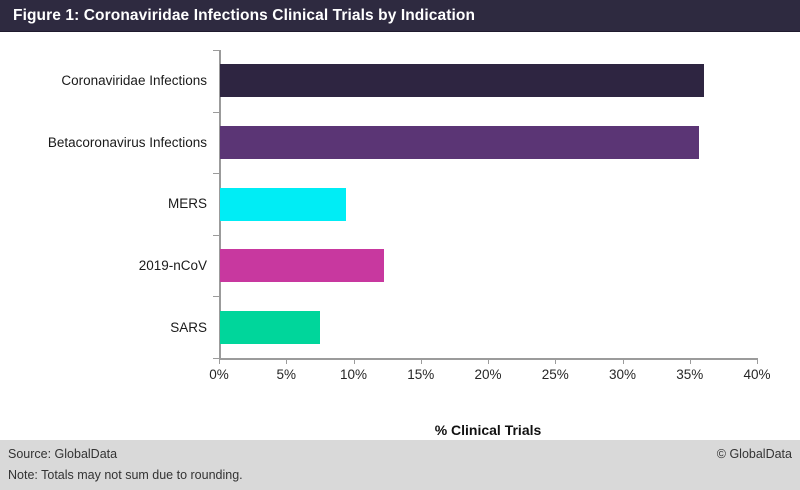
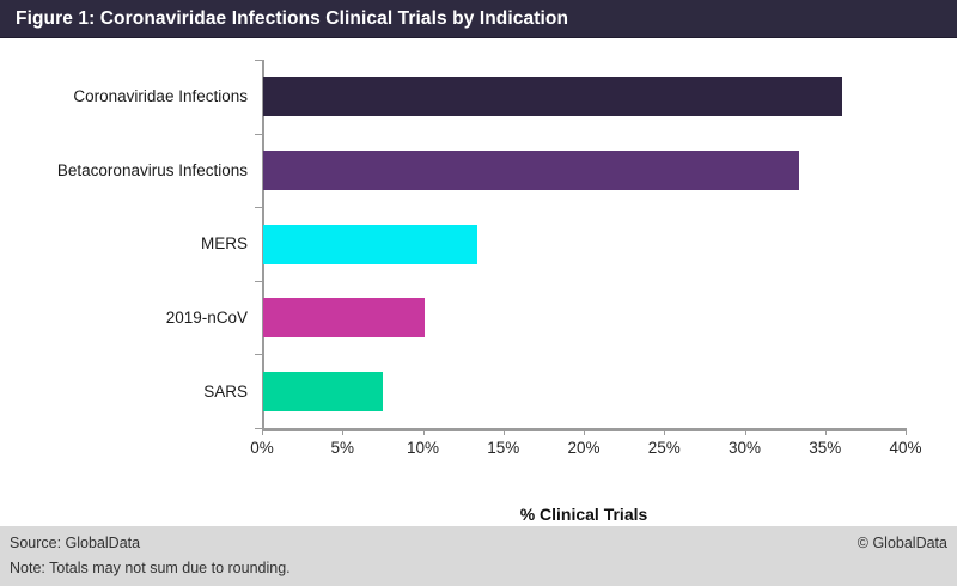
Betacoronavirus Infections: 35.6% -> 33.3%
MERS: 9.4% -> 13.3%
2019-nCoV: 12.2% -> 10.0%
